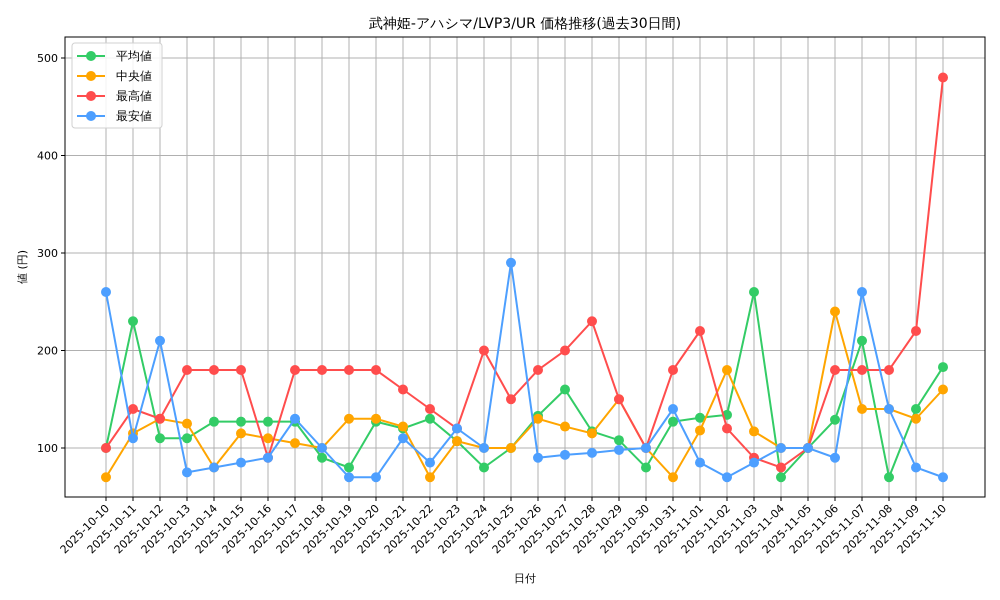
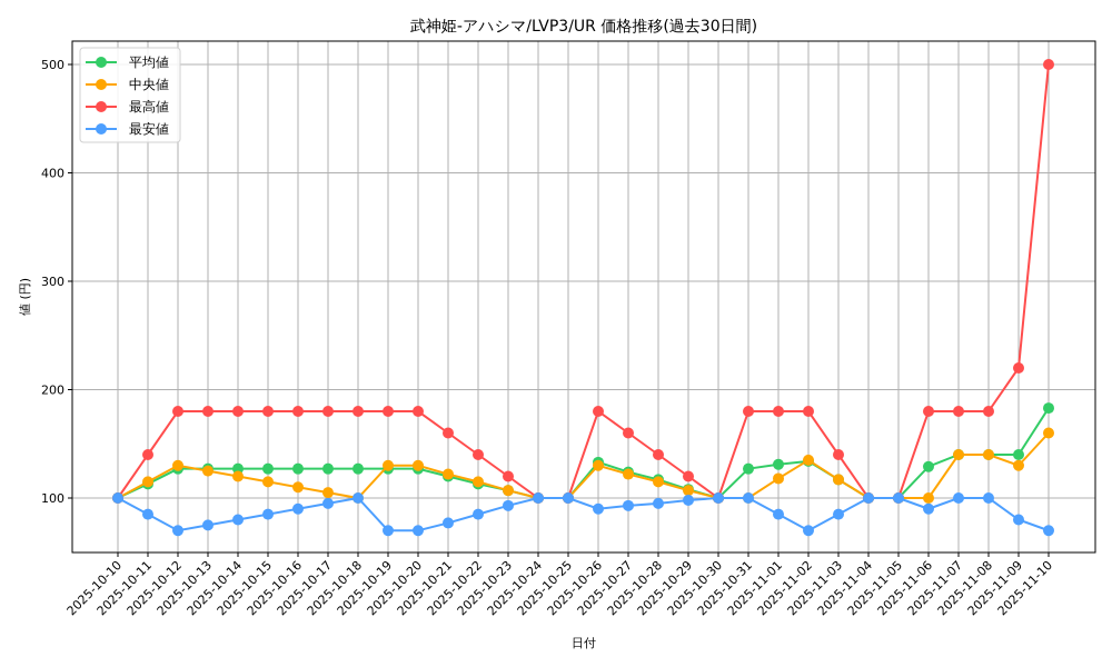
中央値/2025-10-10: 70 -> 100
最安値/2025-10-10: 260 -> 100
平均値/2025-10-11: 230 -> 110
最安値/2025-10-11: 110 -> 80
平均値/2025-10-12: 110 -> 130
最高値/2025-10-12: 130 -> 180
最安値/2025-10-12: 210 -> 70
平均値/2025-10-13: 110 -> 130
中央値/2025-10-14: 80 -> 120
最高値/2025-10-16: 90 -> 180
最安値/2025-10-17: 130 -> 100
平均値/2025-10-18: 90 -> 130
平均値/2025-10-19: 80 -> 130
最安値/2025-10-21: 110 -> 80
平均値/2025-10-22: 130 -> 110
中央値/2025-10-22: 70 -> 120
最安値/2025-10-23: 120 -> 90
平均値/2025-10-24: 80 -> 100
最高値/2025-10-24: 200 -> 100
最高値/2025-10-25: 150 -> 100
最安値/2025-10-25: 290 -> 100
平均値/2025-10-27: 160 -> 120
最高値/2025-10-27: 200 -> 160
最高値/2025-10-28: 230 -> 140
中央値/2025-10-29: 150 -> 110
最高値/2025-10-29: 150 -> 120
平均値/2025-10-30: 80 -> 100
中央値/2025-10-31: 70 -> 100
最安値/2025-10-31: 140 -> 100
最高値/2025-11-01: 220 -> 180
中央値/2025-11-02: 180 -> 140
最高値/2025-11-02: 120 -> 180
平均値/2025-11-03: 260 -> 120
最高値/2025-11-03: 90 -> 140
平均値/2025-11-04: 70 -> 100
最高値/2025-11-04: 80 -> 100
中央値/2025-11-06: 240 -> 100
平均値/2025-11-07: 210 -> 140
最安値/2025-11-07: 260 -> 100
平均値/2025-11-08: 70 -> 140
最安値/2025-11-08: 140 -> 100
最高値/2025-11-10: 480 -> 500
